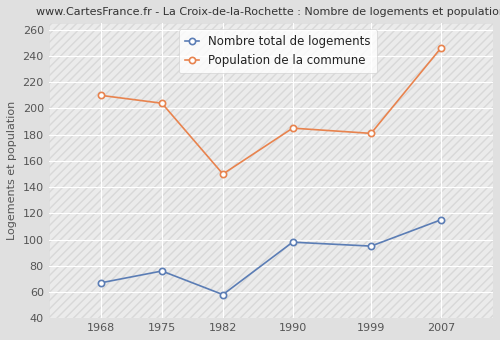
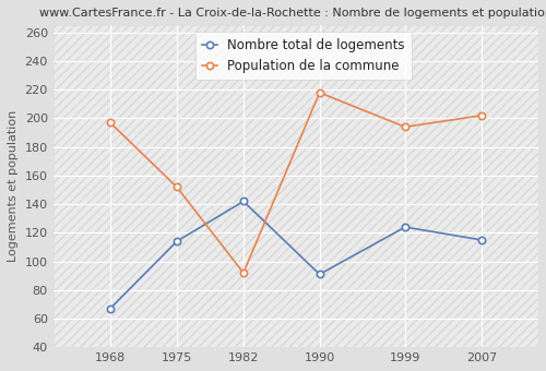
Population de la commune/1968: 210 -> 197
Nombre total de logements/1975: 76 -> 114
Population de la commune/1975: 204 -> 152
Nombre total de logements/1982: 58 -> 142
Population de la commune/1982: 150 -> 92
Nombre total de logements/1990: 98 -> 91
Population de la commune/1990: 185 -> 218
Nombre total de logements/1999: 95 -> 124
Population de la commune/1999: 181 -> 194
Population de la commune/2007: 246 -> 202
